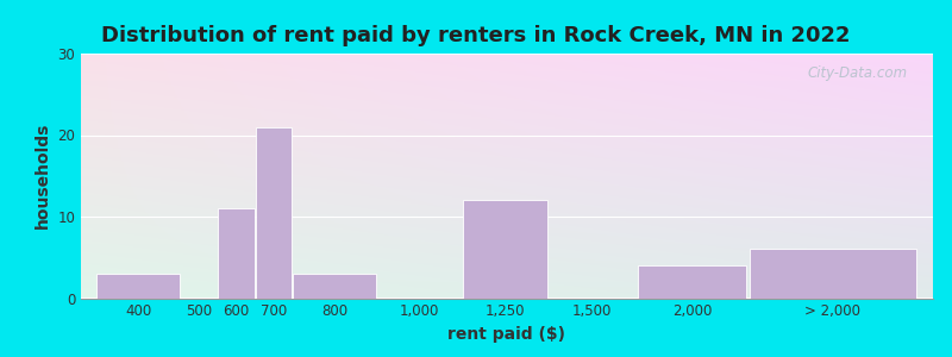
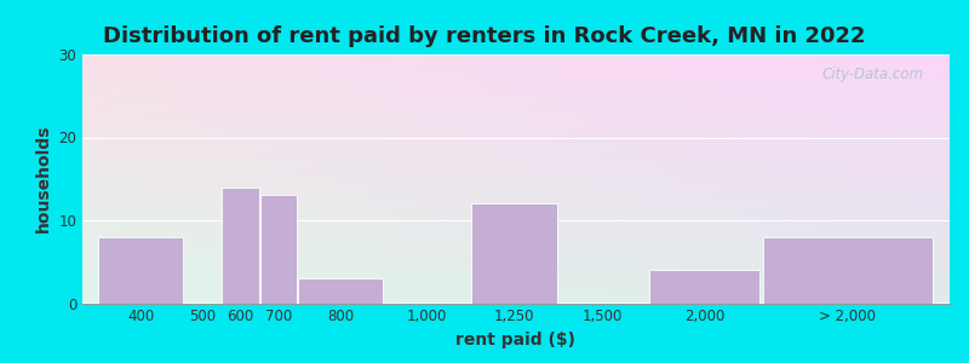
400: 3 -> 8
600: 11 -> 14
700: 21 -> 13
> 2,000: 6 -> 8
